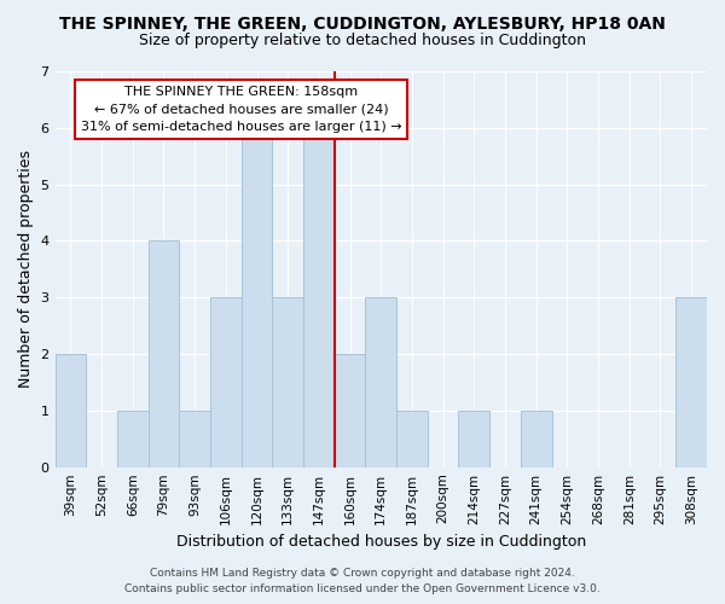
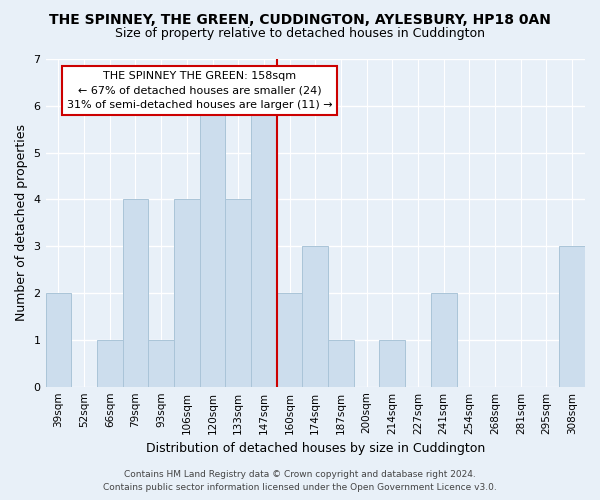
106sqm: 3 -> 4
133sqm: 3 -> 4
241sqm: 1 -> 2
